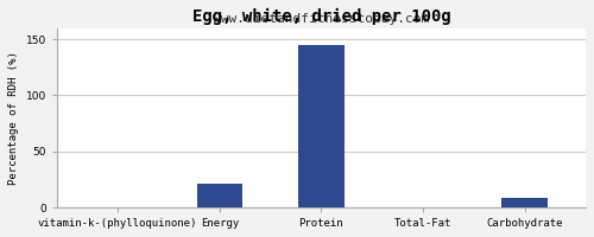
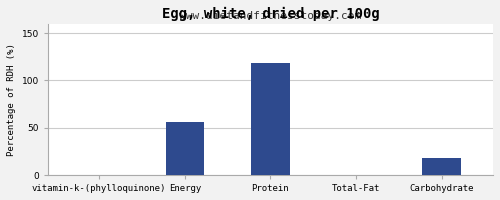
Energy: 21 -> 56
Protein: 145 -> 118
Carbohydrate: 8 -> 18
